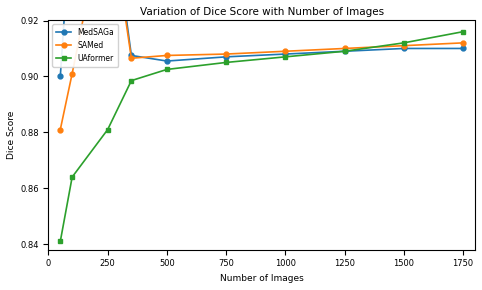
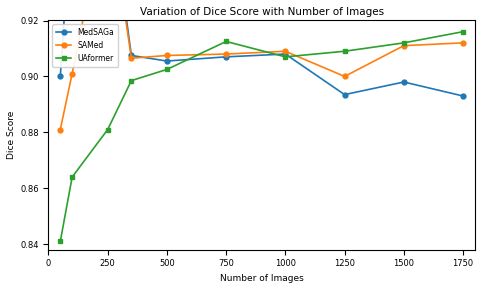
UAformer/750: 0.9050 -> 0.9125
MedSAGa/1250: 0.9090 -> 0.8935
SAMed/1250: 0.9100 -> 0.9000
MedSAGa/1500: 0.9100 -> 0.8980
MedSAGa/1750: 0.9100 -> 0.8930
